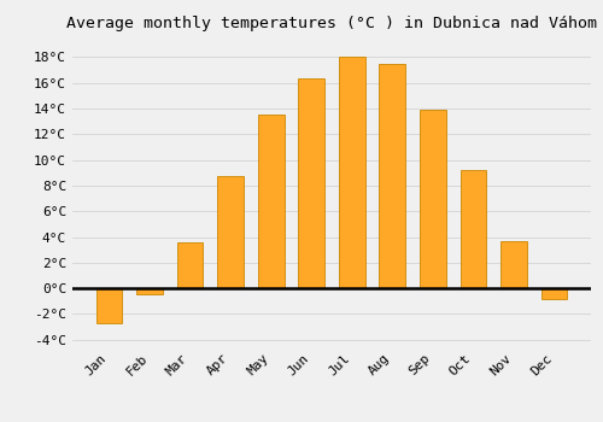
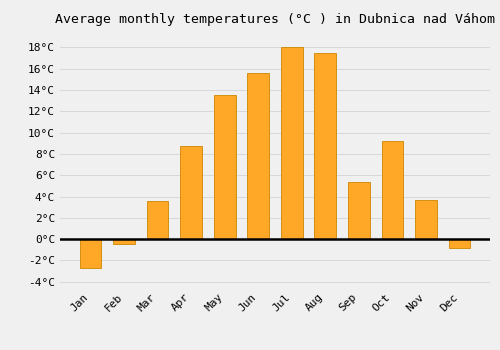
Jun: 16.4°C -> 15.6°C
Sep: 13.9°C -> 5.4°C
